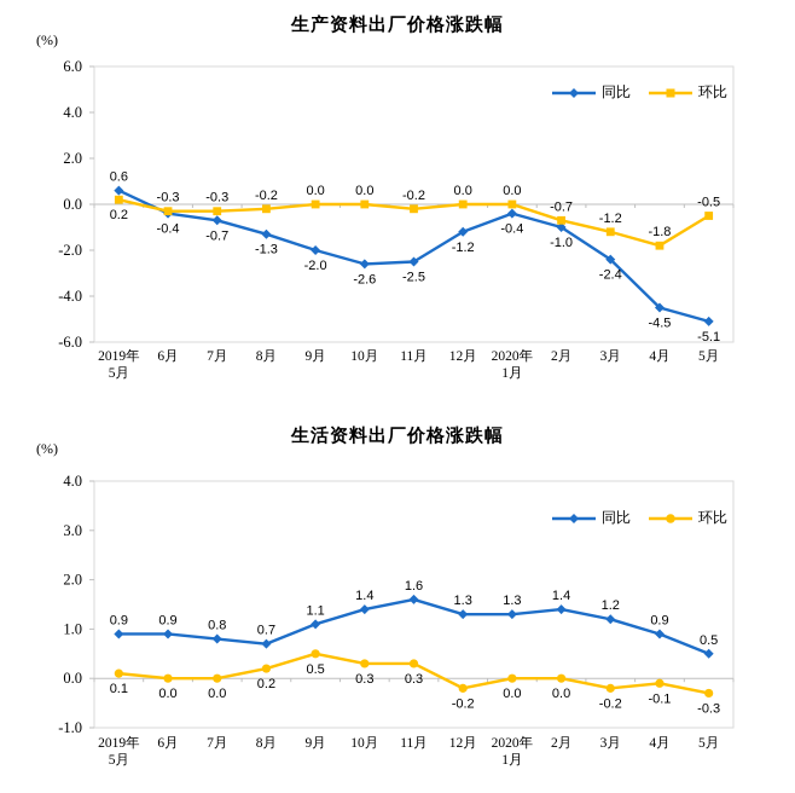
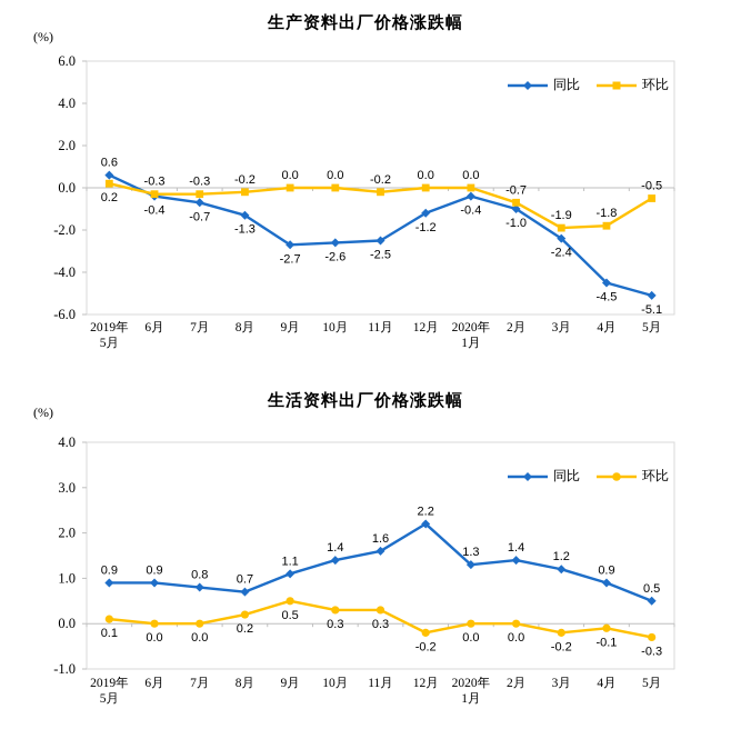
生产资料出厂价格涨跌幅/同比/9月: -2.0 -> -2.7
生产资料出厂价格涨跌幅/环比/3月: -1.2 -> -1.9
生活资料出厂价格涨跌幅/同比/12月: 1.3 -> 2.2
